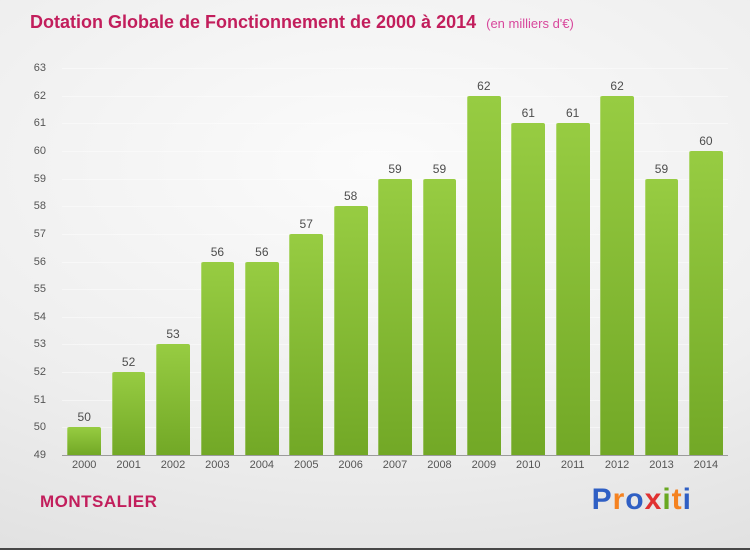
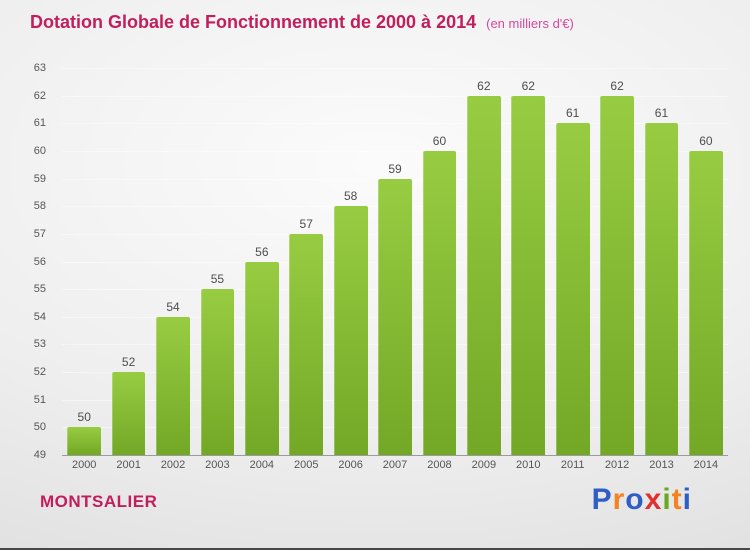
2002: 53 -> 54
2003: 56 -> 55
2008: 59 -> 60
2010: 61 -> 62
2013: 59 -> 61
